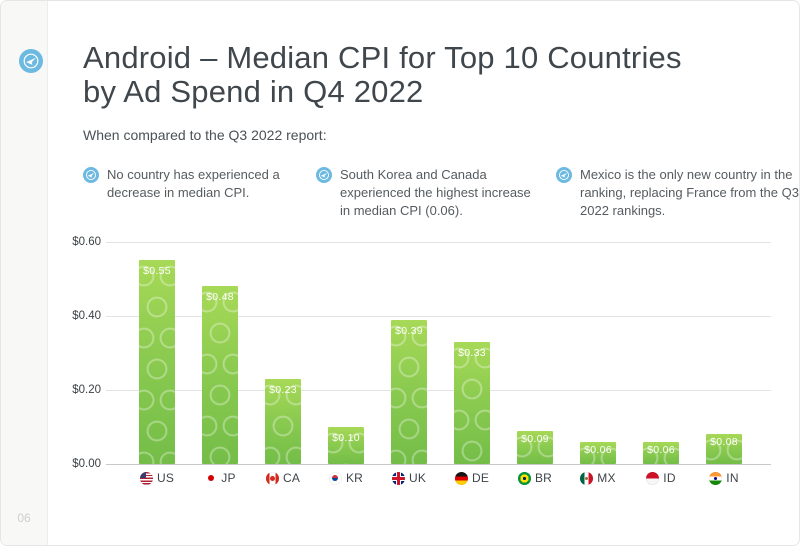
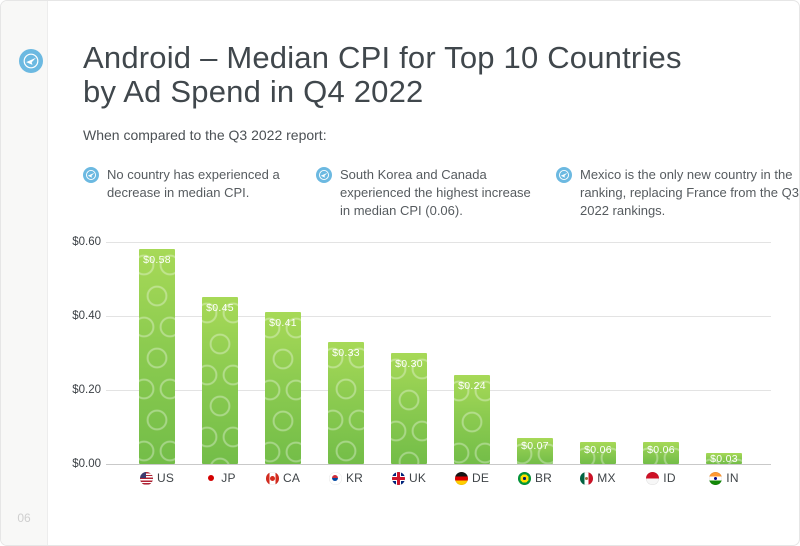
US: $0.55 -> $0.58
JP: $0.48 -> $0.45
CA: $0.23 -> $0.41
KR: $0.10 -> $0.33
UK: $0.39 -> $0.30
DE: $0.33 -> $0.24
BR: $0.09 -> $0.07
IN: $0.08 -> $0.03
